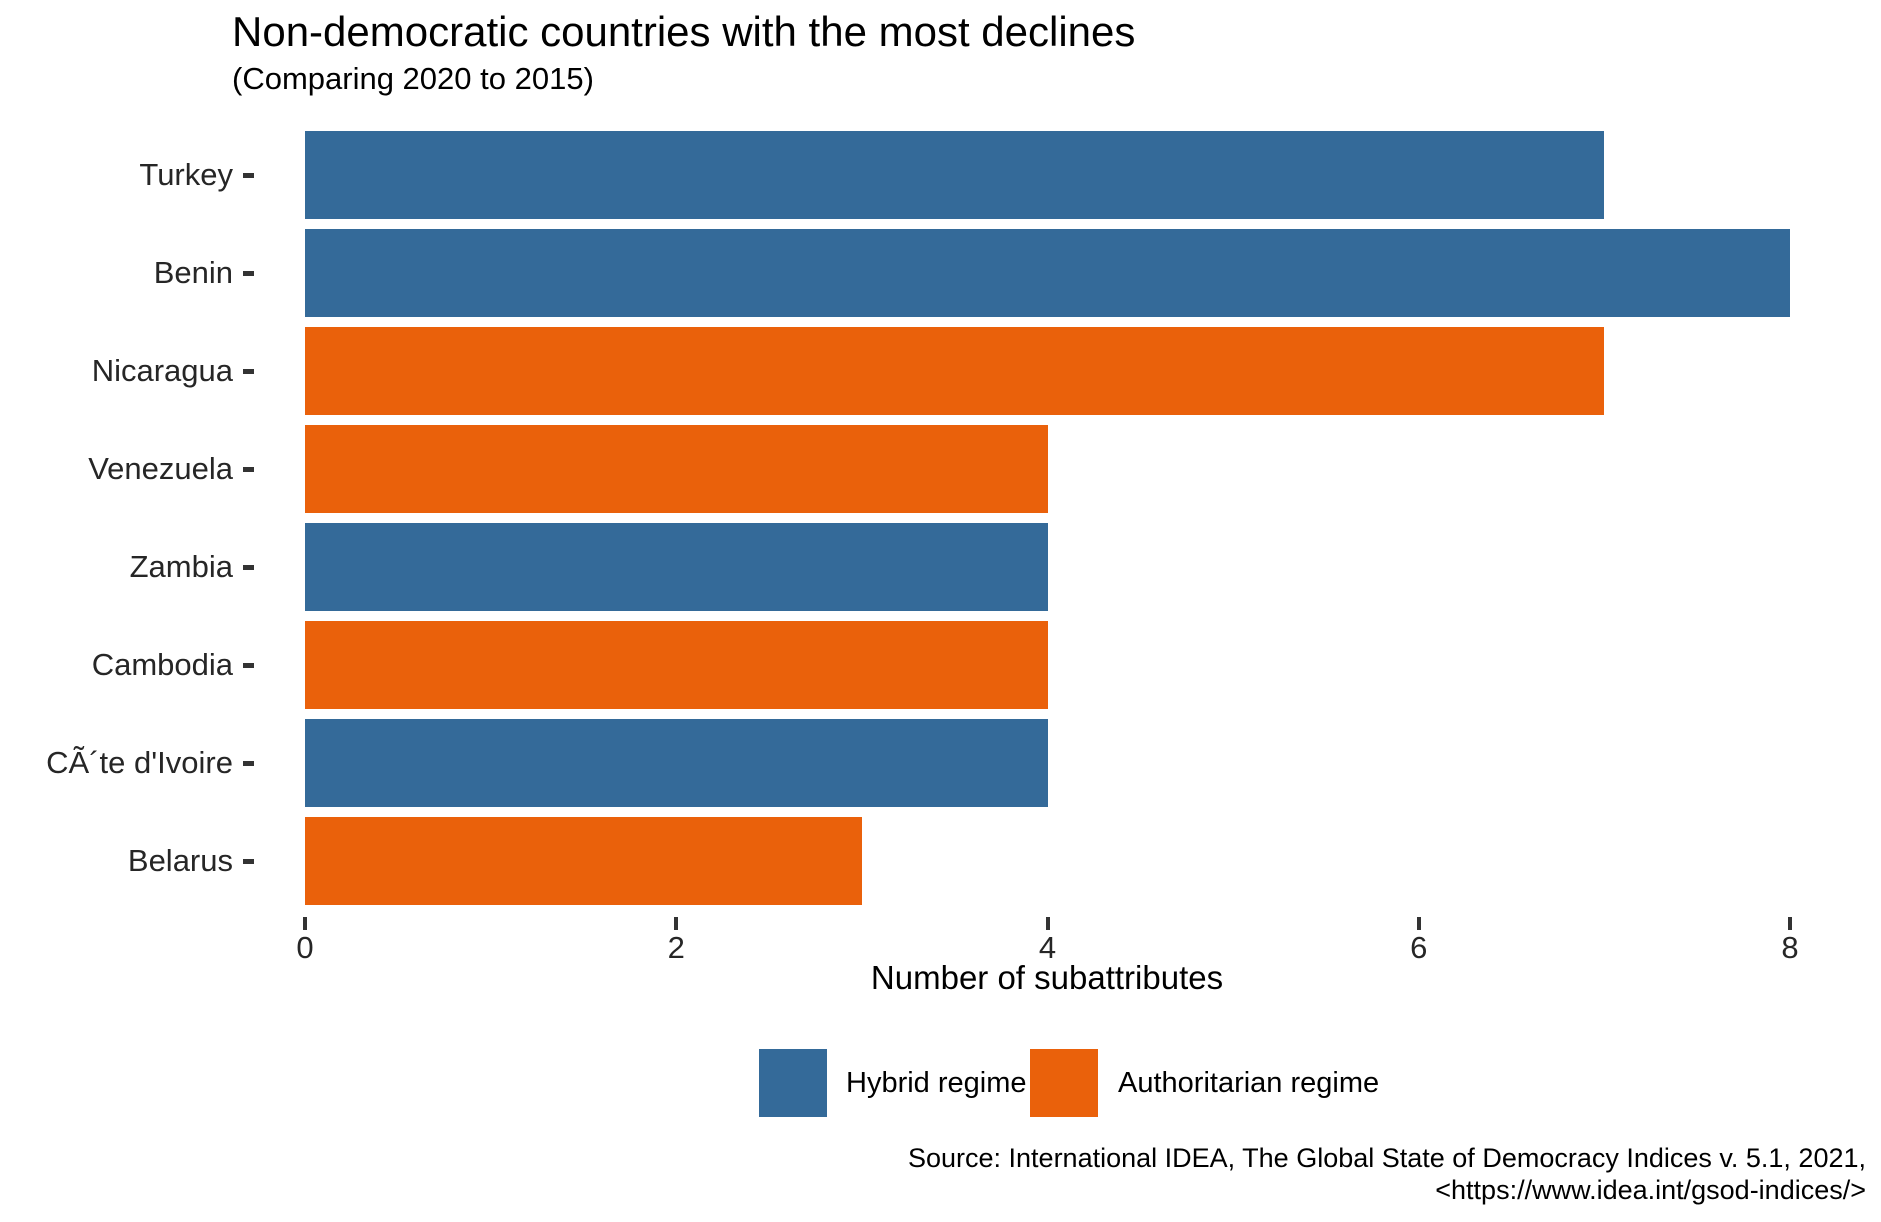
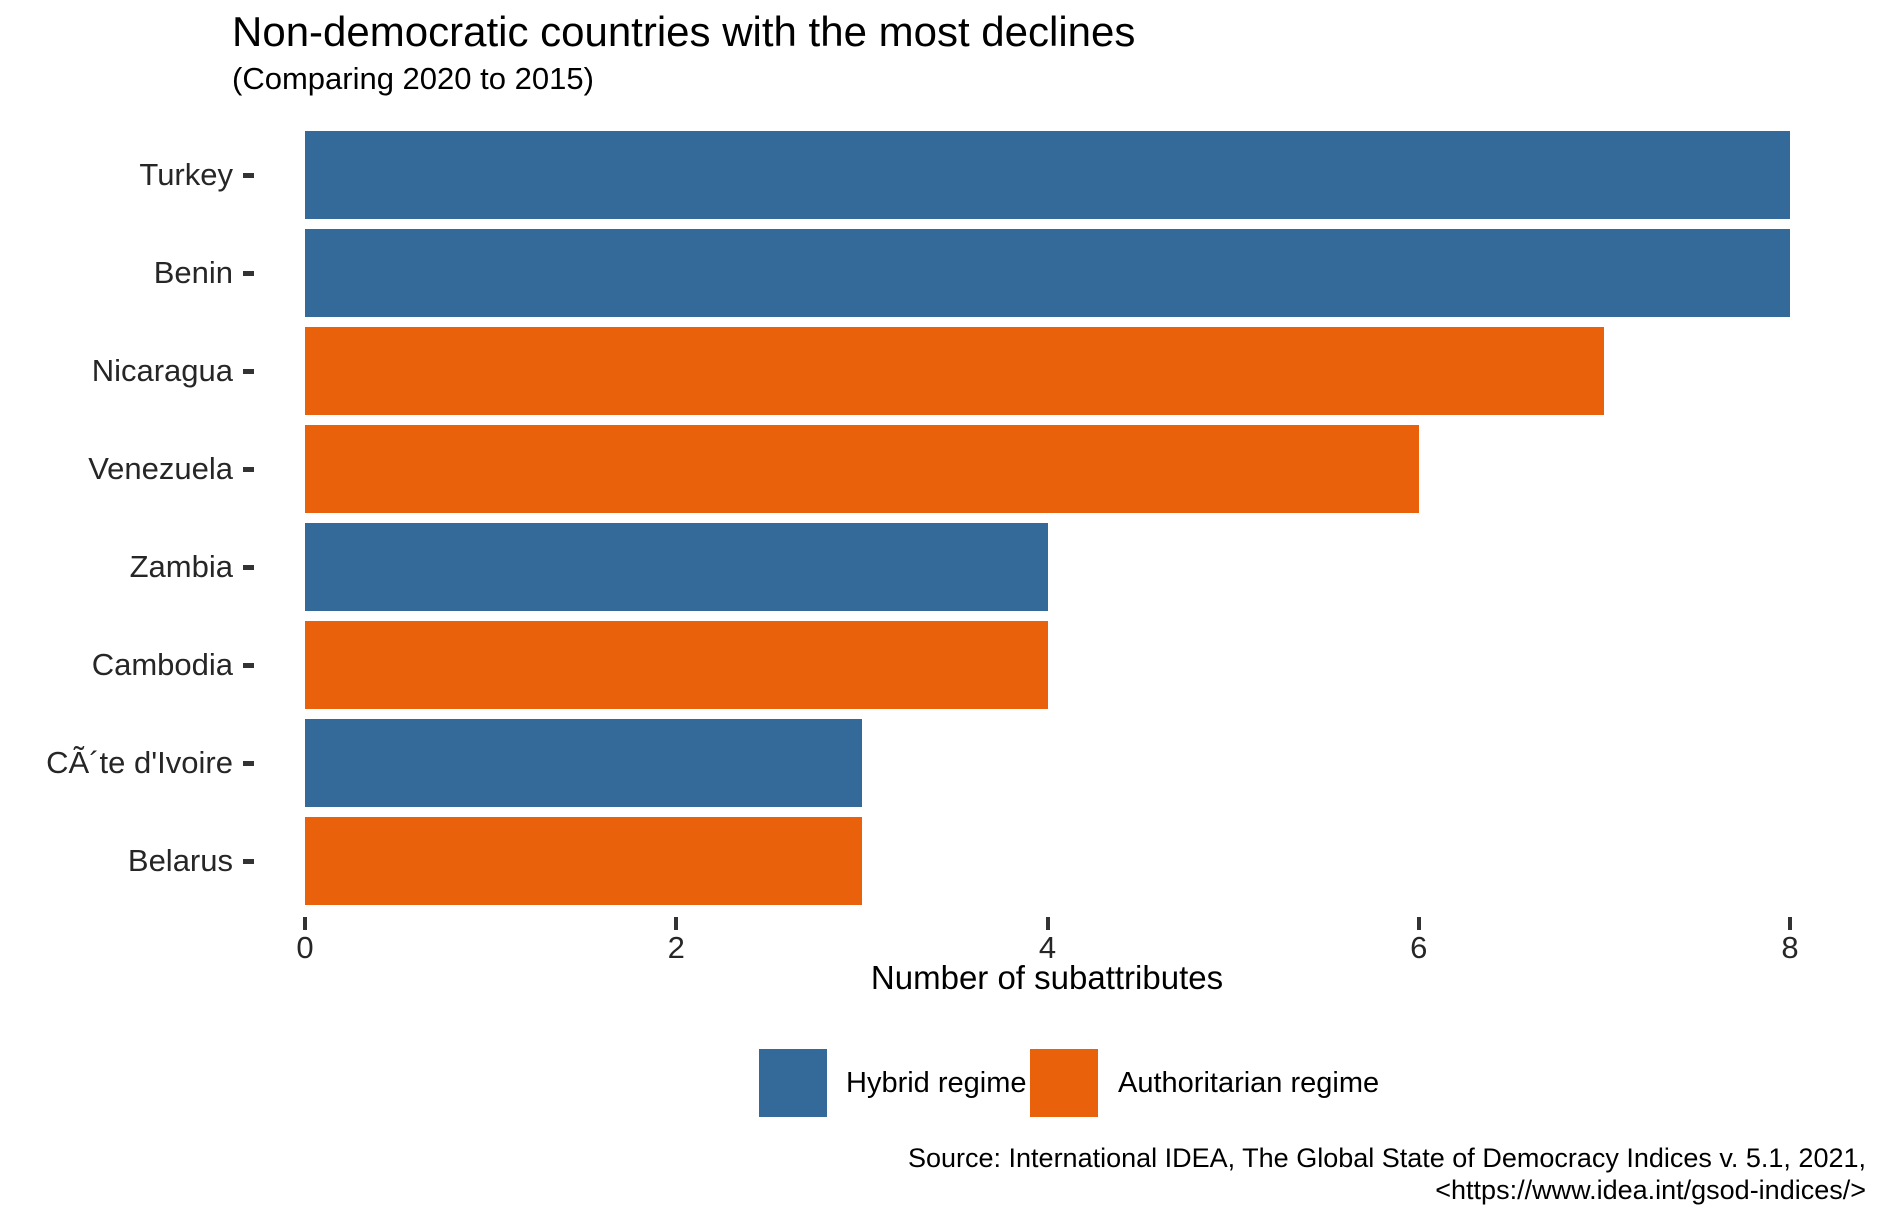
Turkey: 7 -> 8
Venezuela: 4 -> 6
CÃ´te d'Ivoire: 4 -> 3
